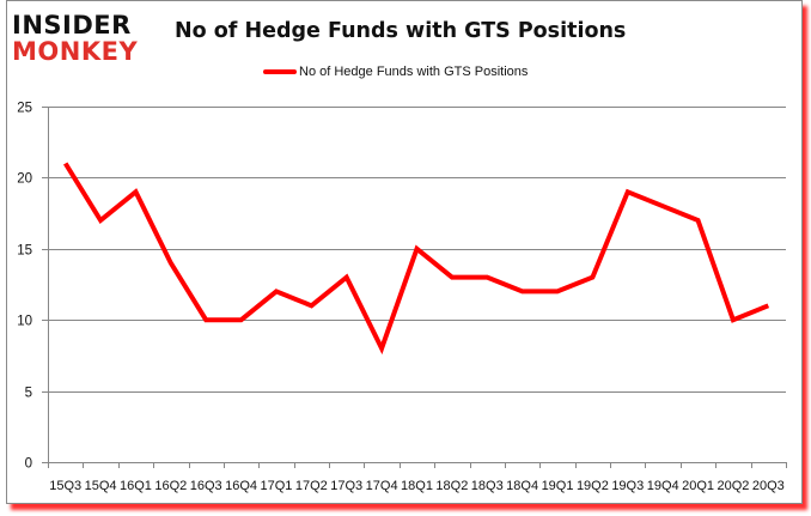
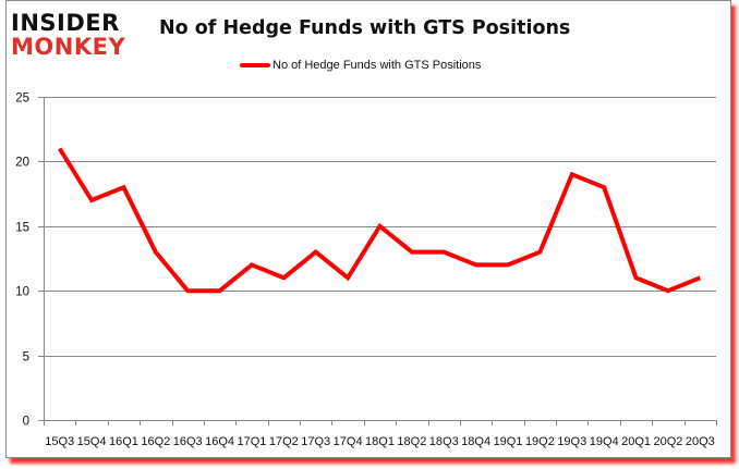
16Q1: 19 -> 18
16Q2: 14 -> 13
17Q4: 8 -> 11
20Q1: 17 -> 11
